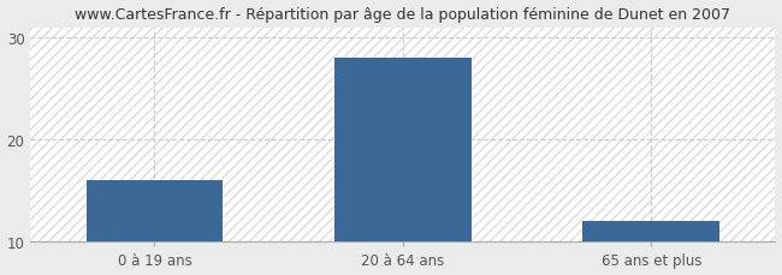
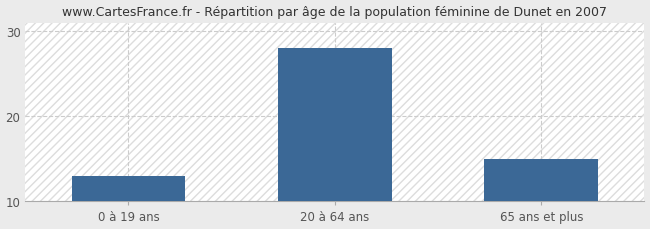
0 à 19 ans: 16 -> 13
65 ans et plus: 12 -> 15
